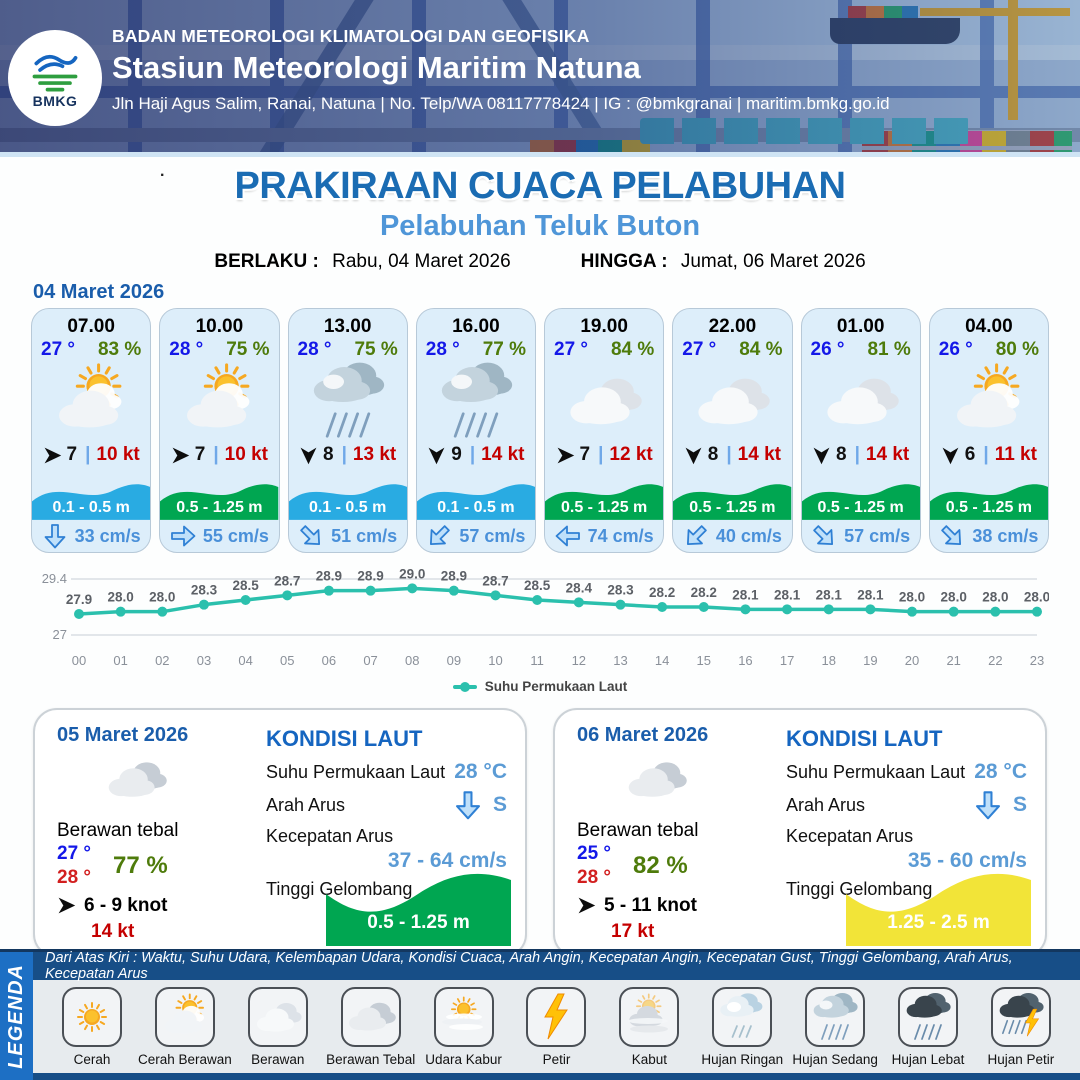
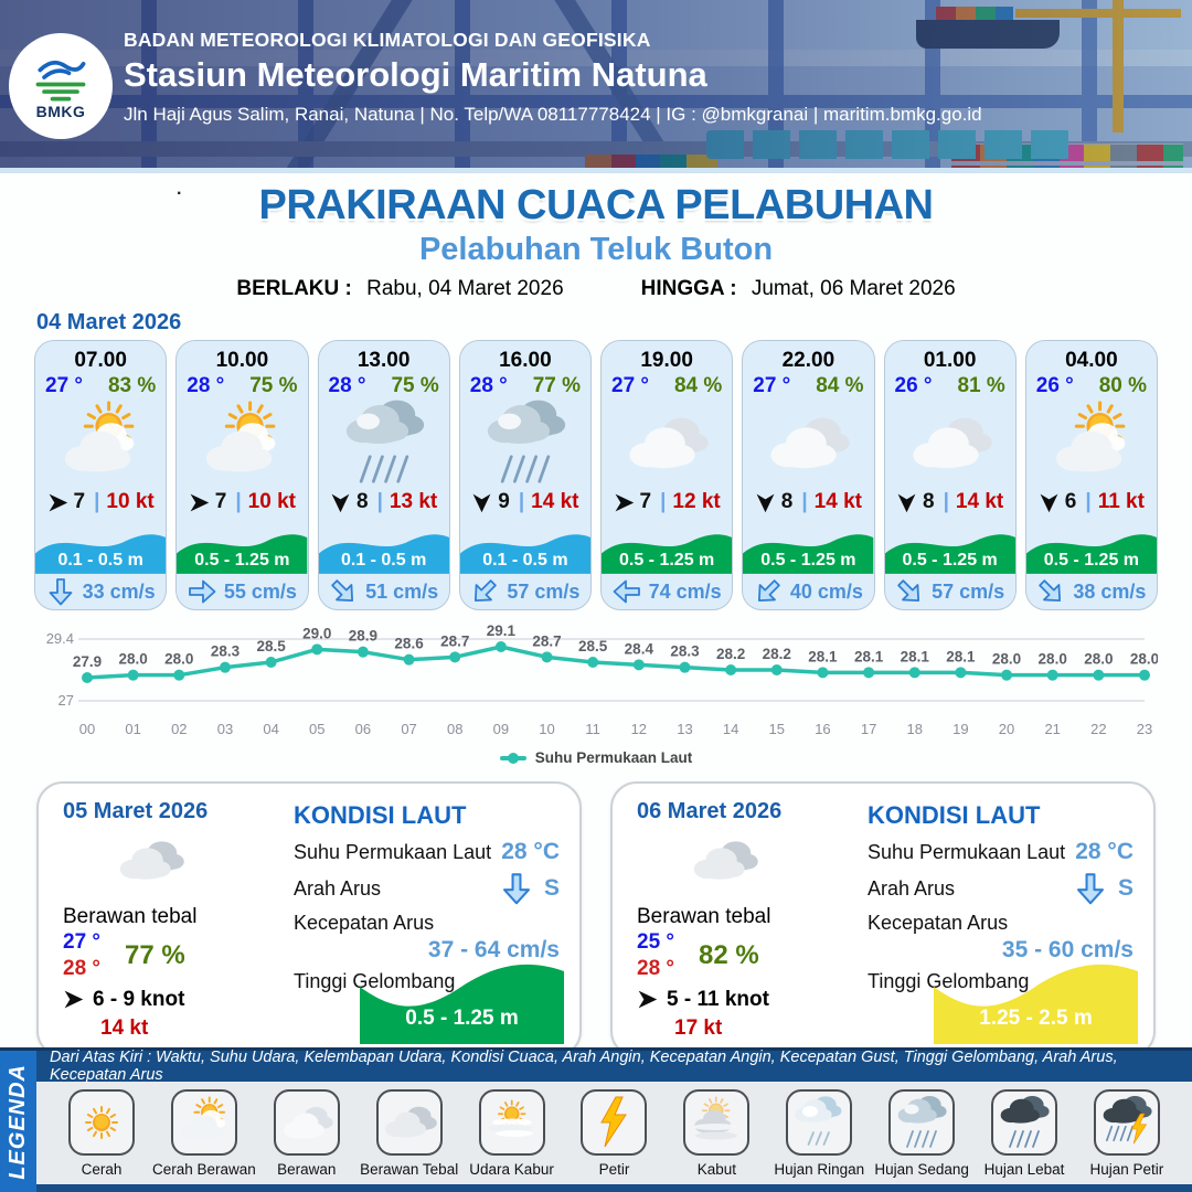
05: 28.7 -> 29.0
07: 28.9 -> 28.6
08: 29.0 -> 28.7
09: 28.9 -> 29.1
